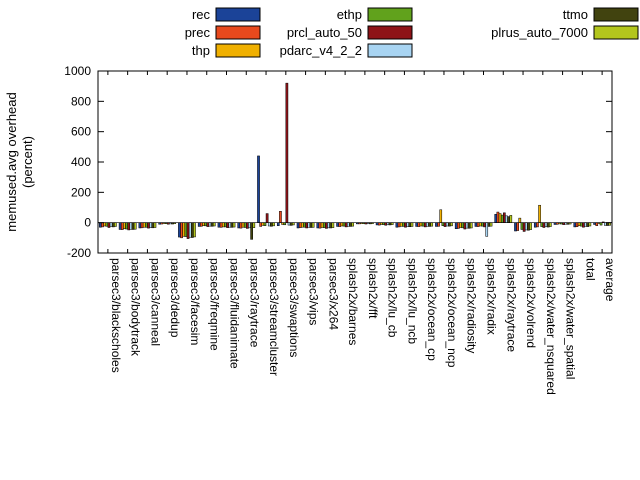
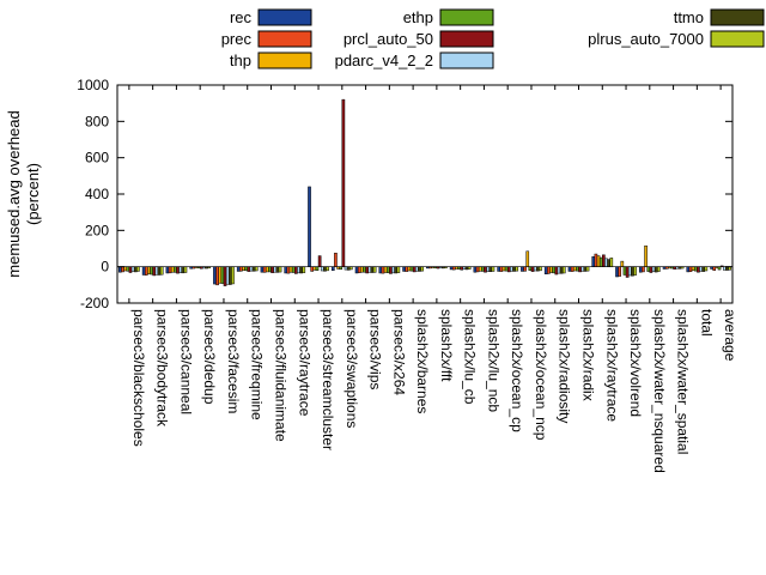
ttmo/parsec3/raytrace: -110 -> -40
pdarc_v4_2_2/splash2x/radix: -90 -> -20
